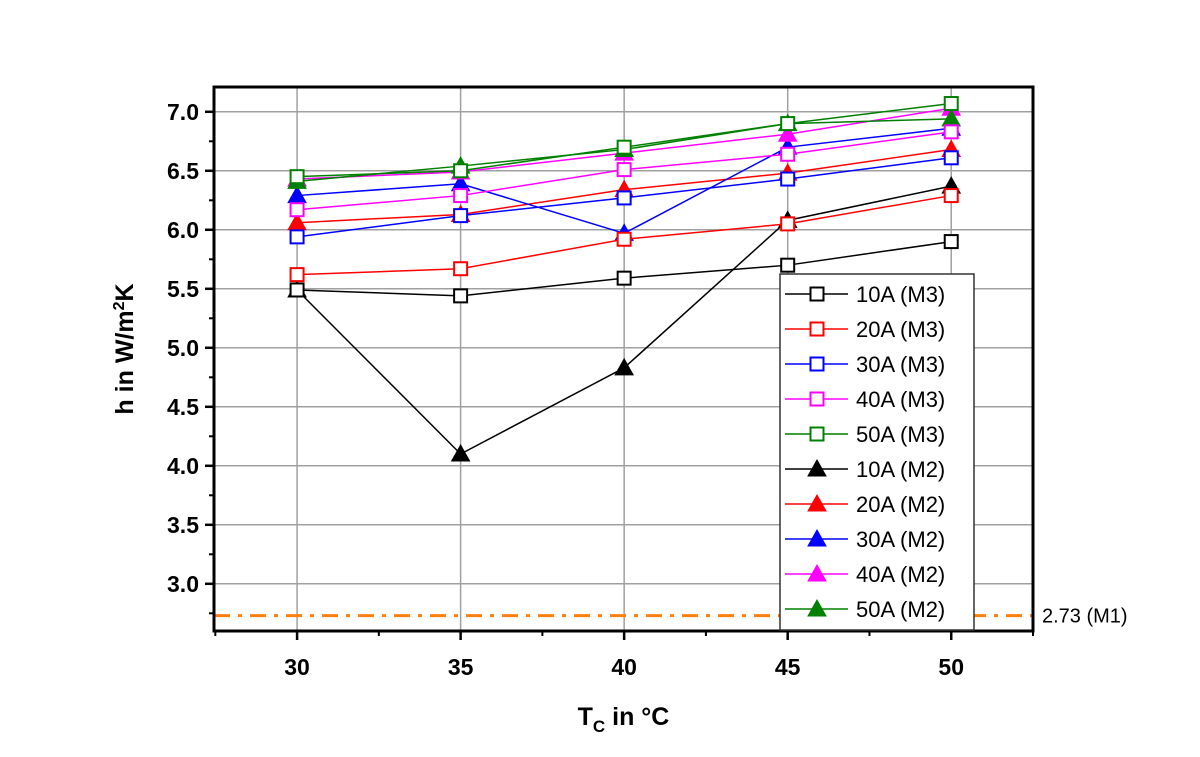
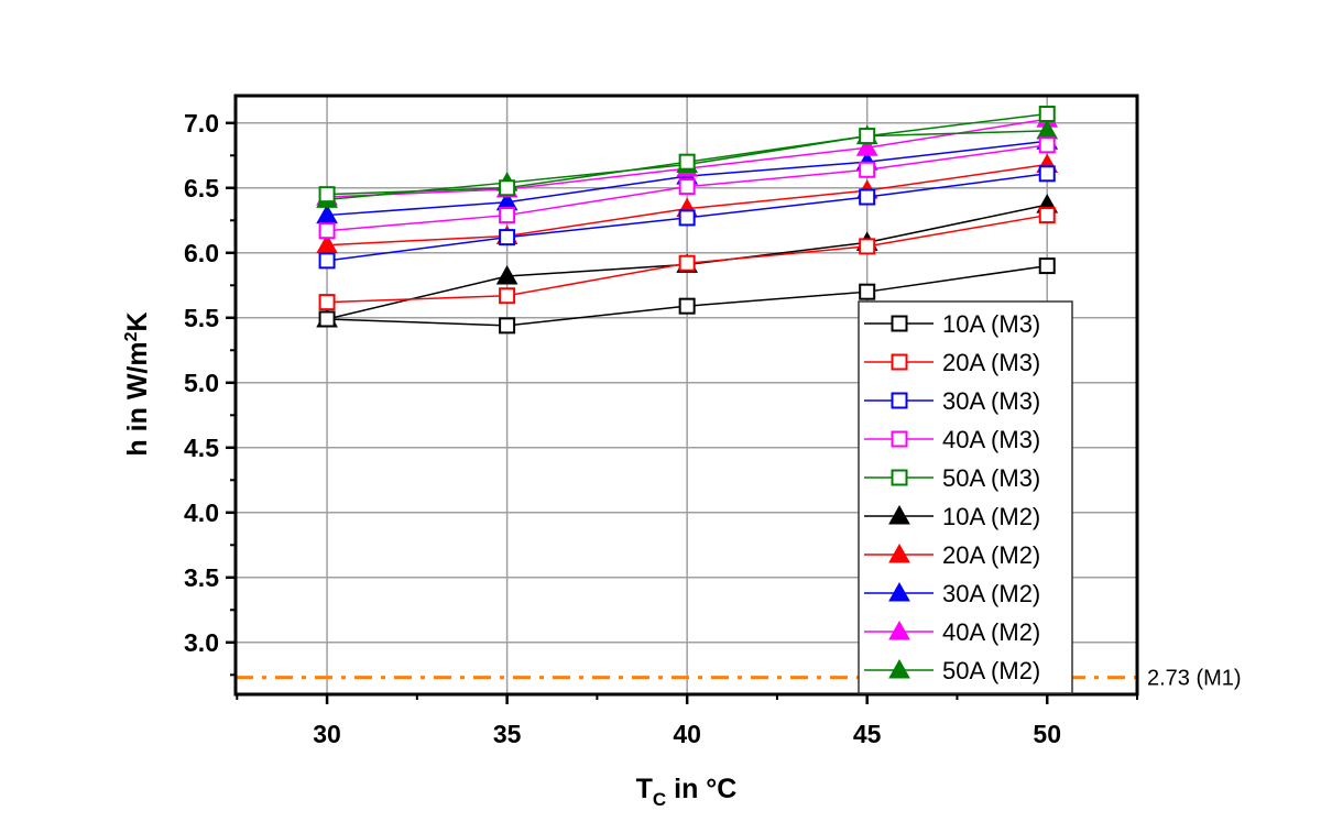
10A (M2)/35: 4.10 -> 5.82
10A (M2)/40: 4.83 -> 5.91
30A (M2)/40: 5.97 -> 6.59
